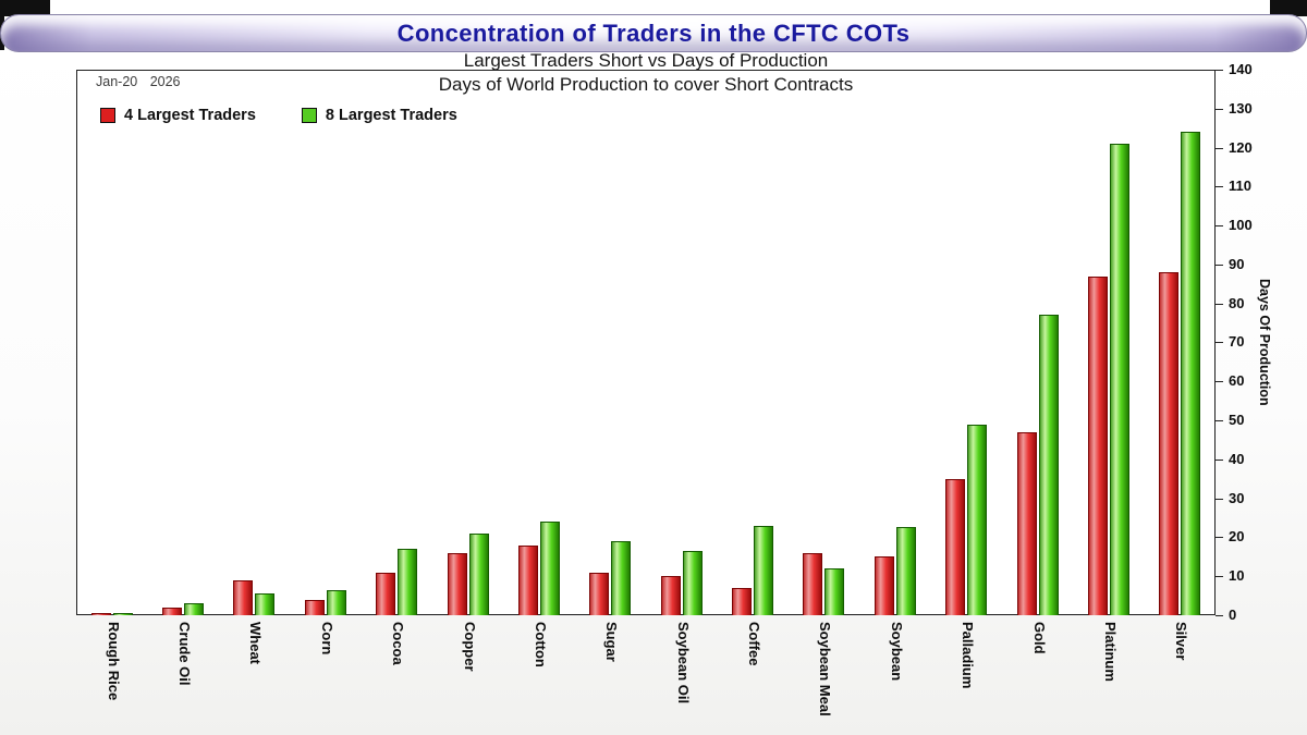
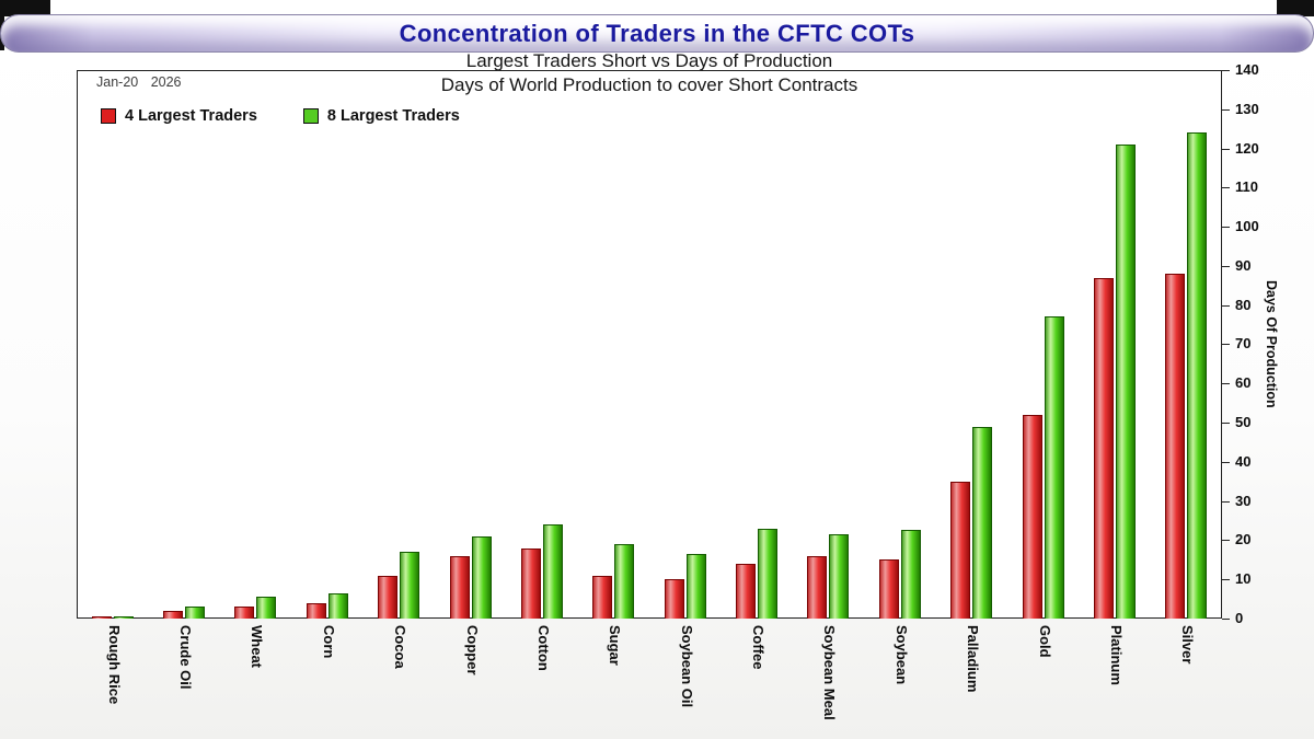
4 Largest Traders/Wheat: 9 -> 3
4 Largest Traders/Coffee: 7 -> 14
8 Largest Traders/Soybean Meal: 12 -> 22
4 Largest Traders/Gold: 47 -> 52
